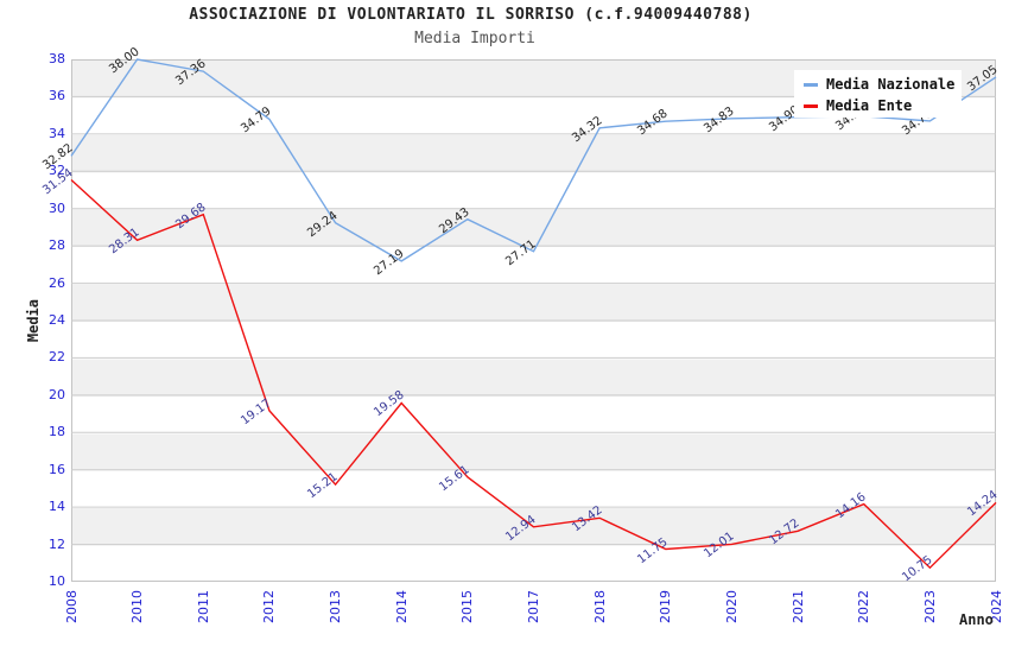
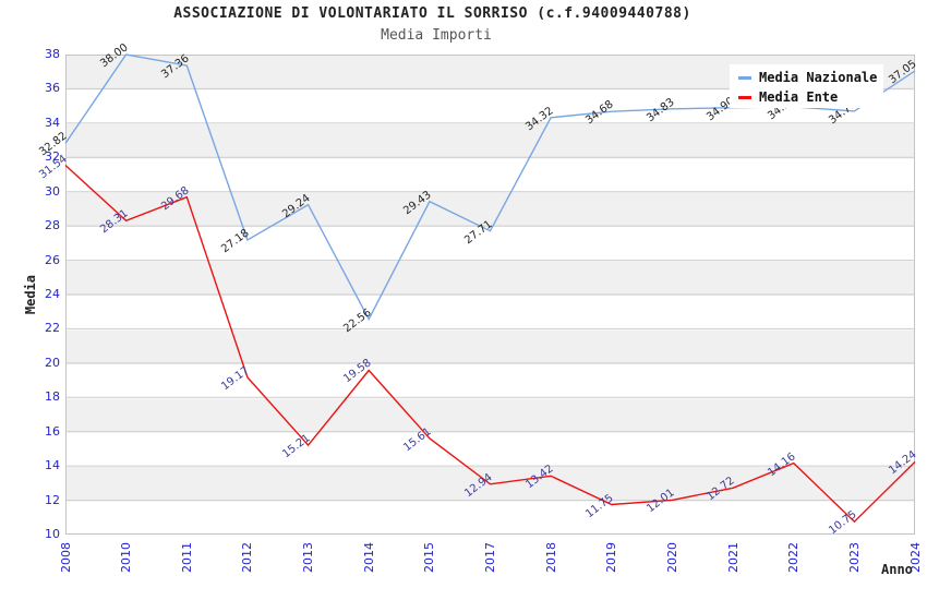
Media Nazionale/2012: 34.79 -> 27.18
Media Nazionale/2014: 27.19 -> 22.56
